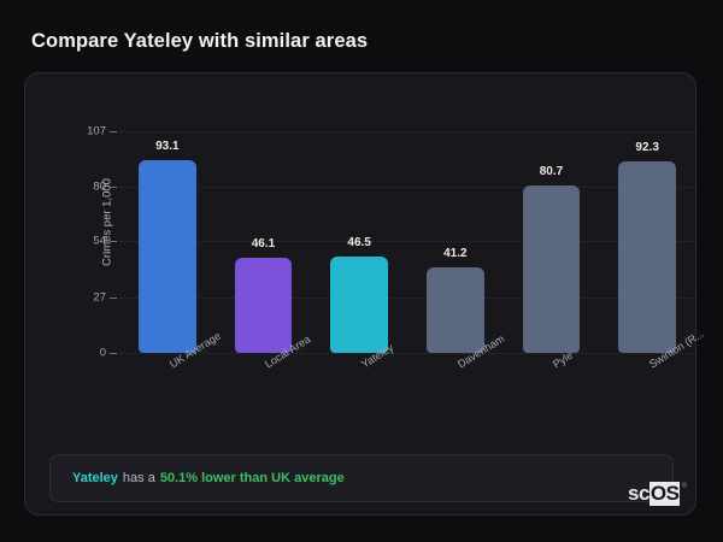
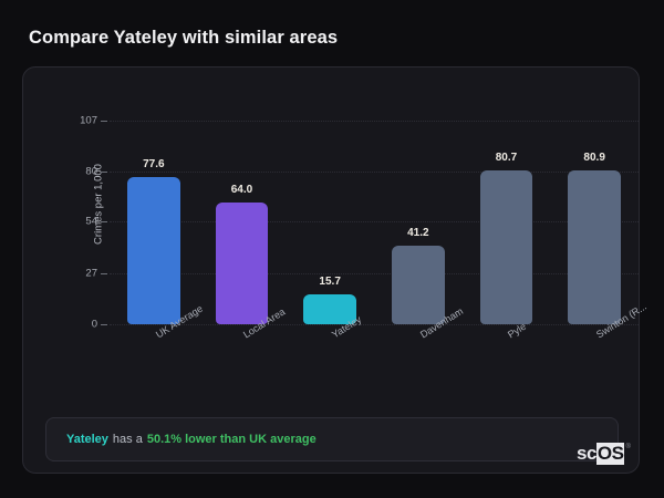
UK Average: 93.1 -> 77.6
Local Area: 46.1 -> 64.0
Yateley: 46.5 -> 15.7
Swinton (R...: 92.3 -> 80.9
